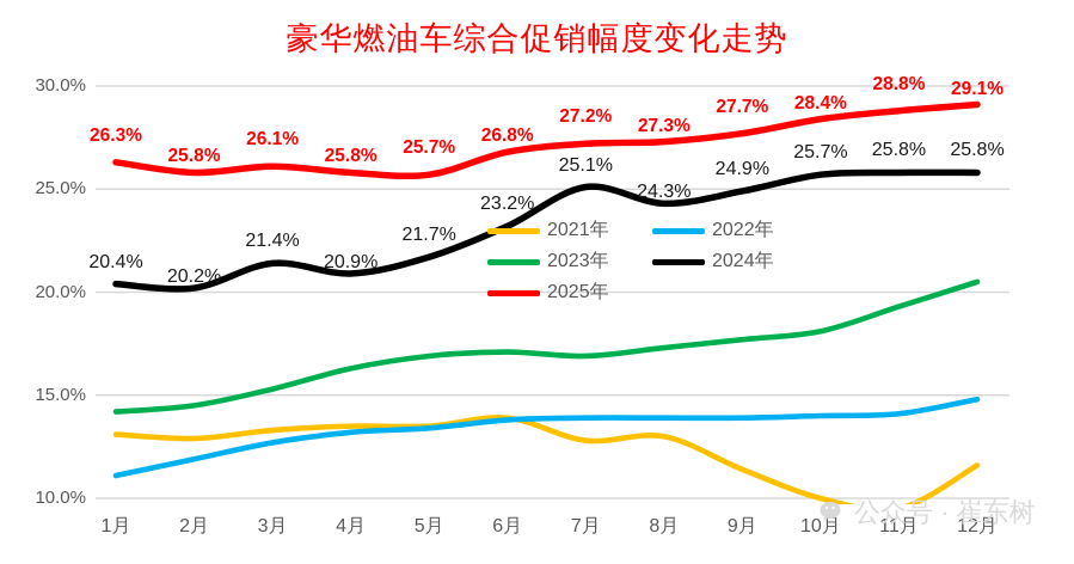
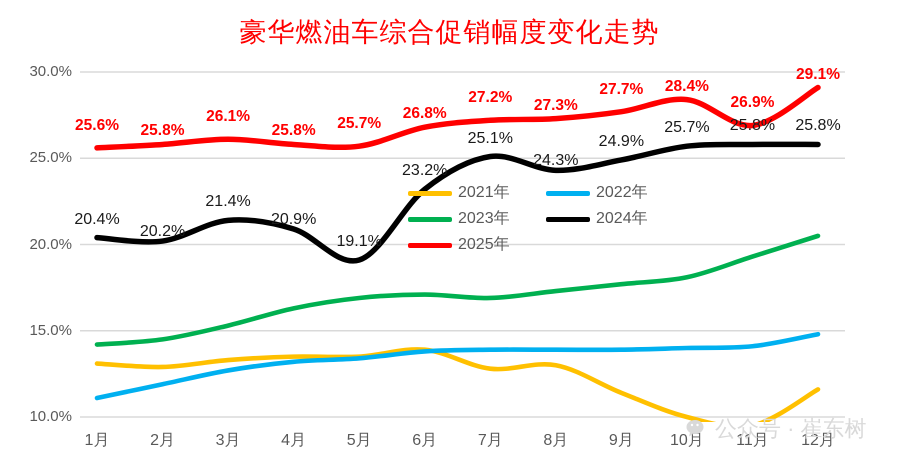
2025年/1月: 26.3% -> 25.6%
2024年/5月: 21.7% -> 19.1%
2025年/11月: 28.8% -> 26.9%
